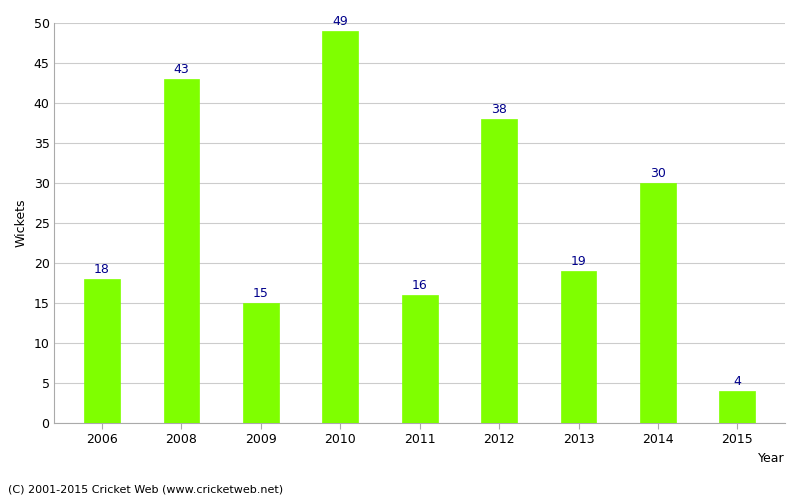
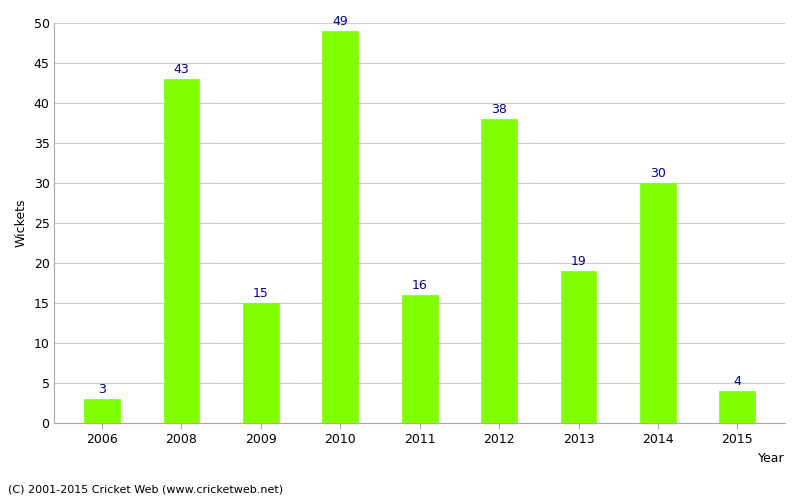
2006: 18 -> 3
